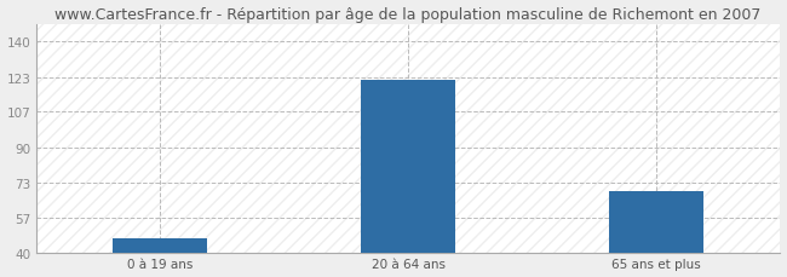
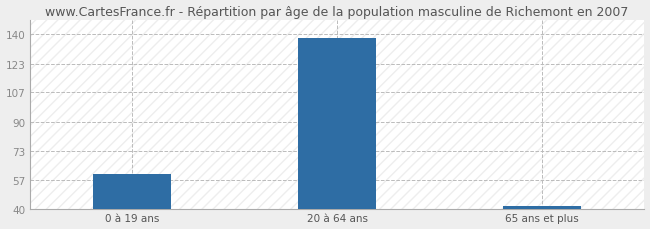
0 à 19 ans: 47 -> 60
20 à 64 ans: 122 -> 138
65 ans et plus: 69 -> 42
